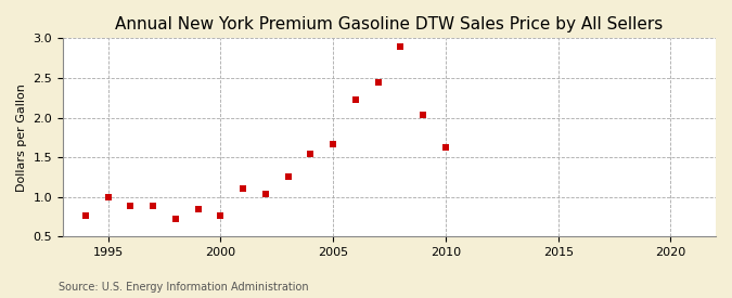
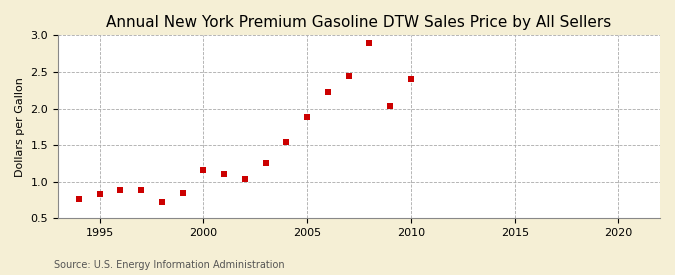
1995: 1.00 -> 0.83
2000: 0.76 -> 1.16
2005: 1.66 -> 1.89
2010: 1.62 -> 2.40
